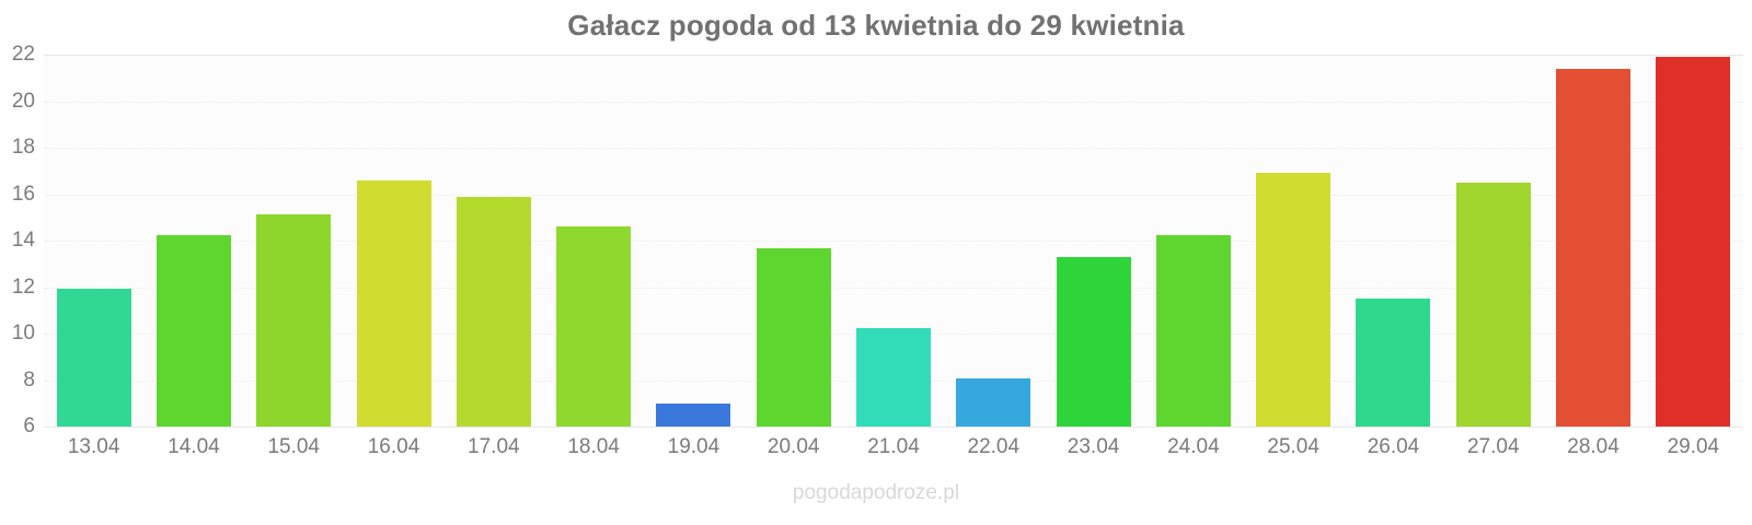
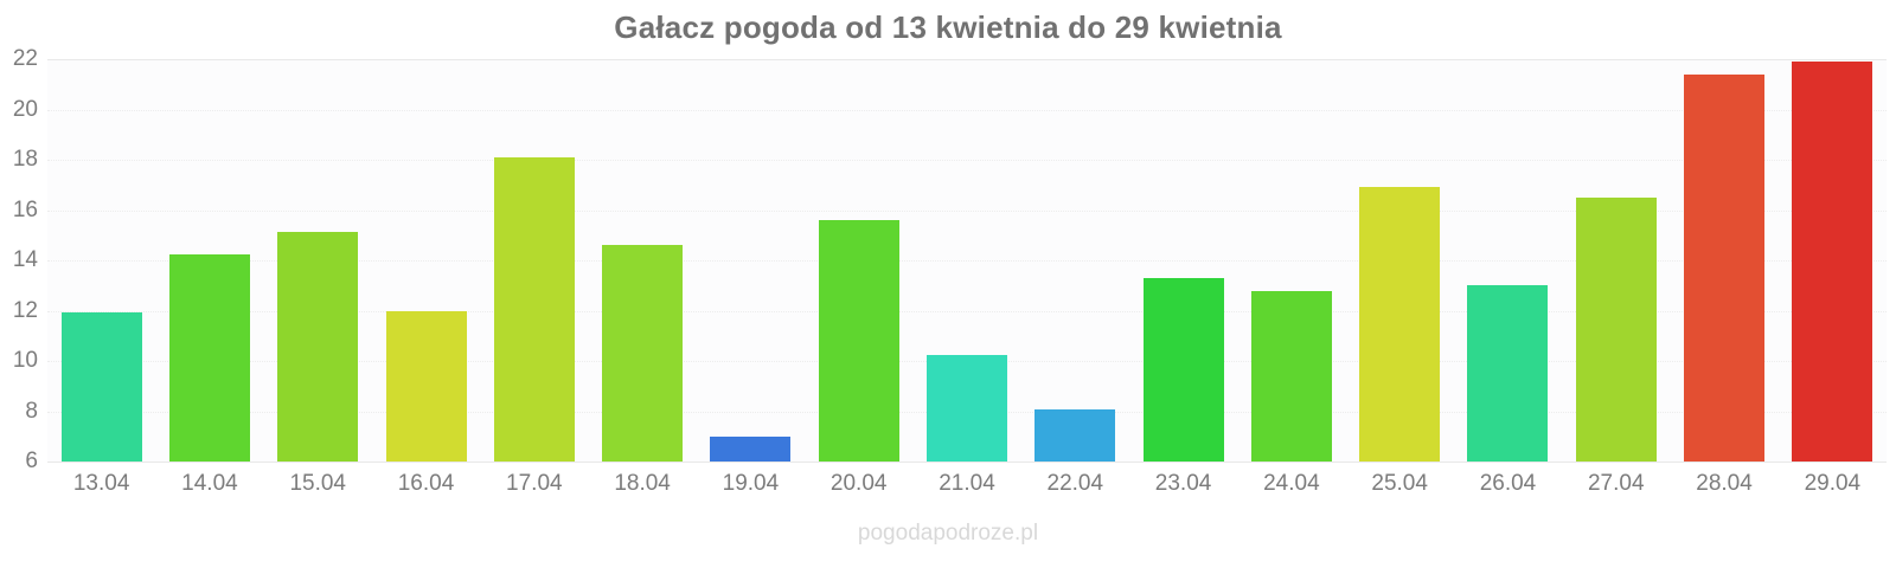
16.04: 16.6 -> 12.0
17.04: 15.9 -> 18.1
20.04: 13.7 -> 15.6
24.04: 14.2 -> 12.8
26.04: 11.5 -> 13.0
